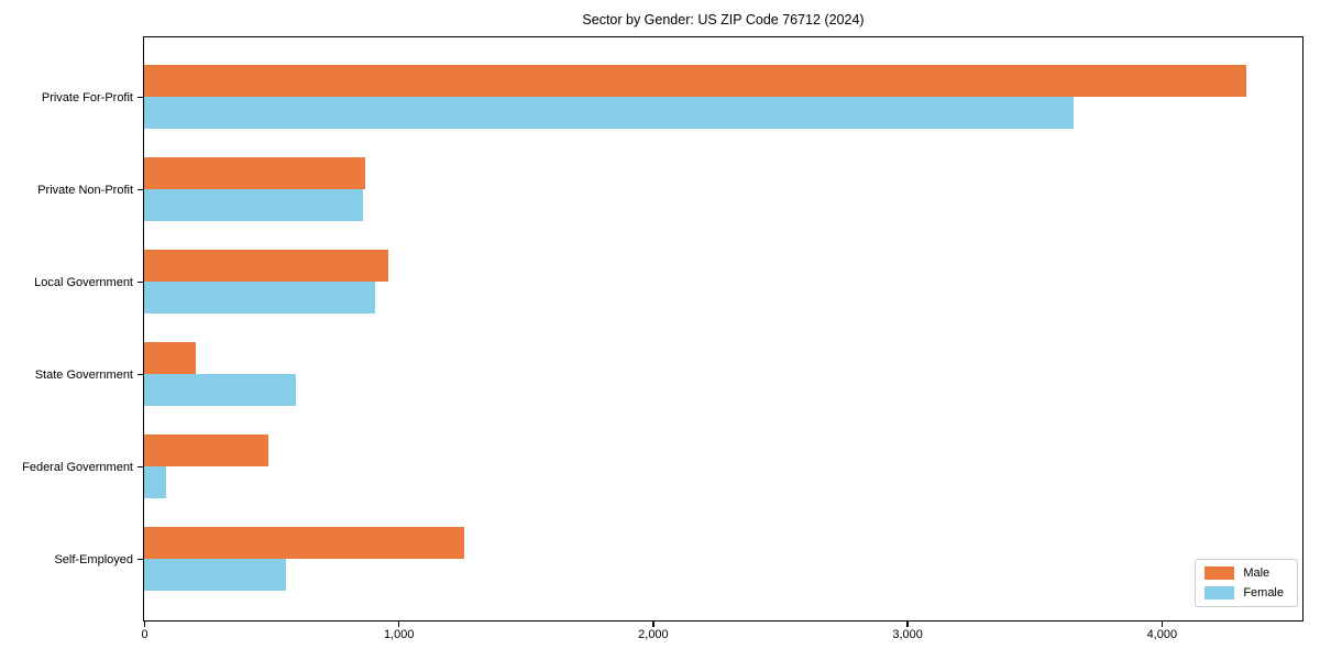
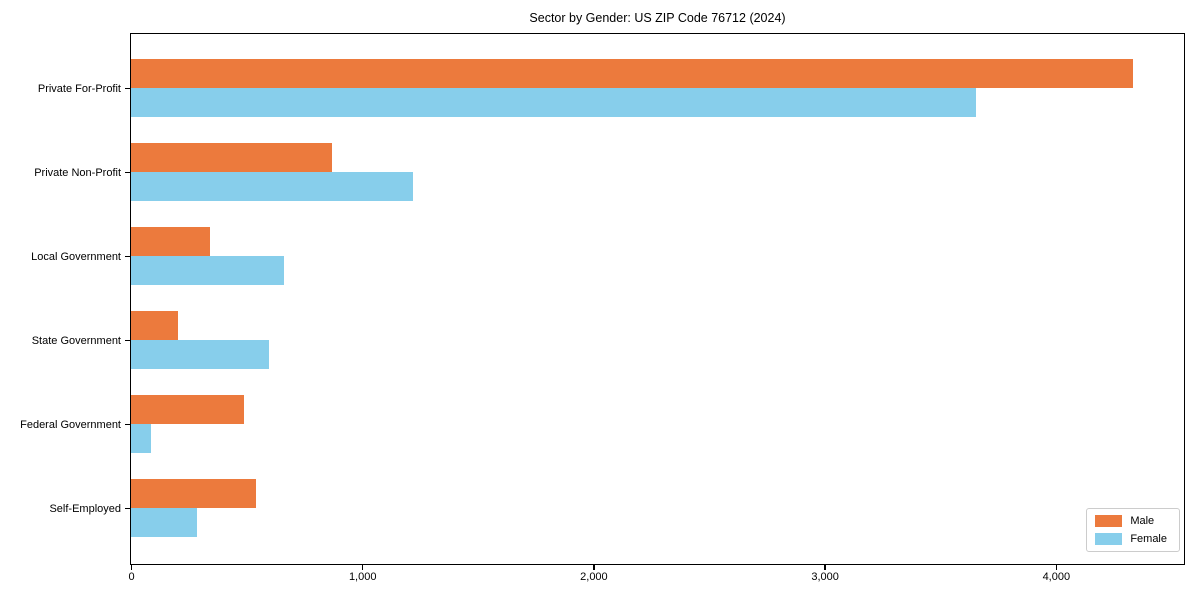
Female/Private Non-Profit: 860 -> 1220
Male/Local Government: 960 -> 340
Female/Local Government: 910 -> 660
Male/Self-Employed: 1260 -> 540
Female/Self-Employed: 560 -> 280
